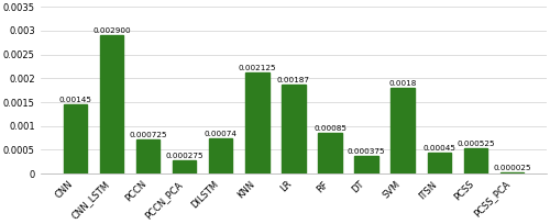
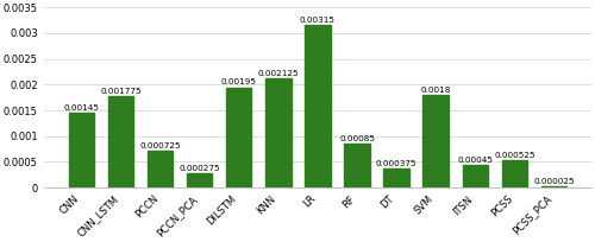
CNN_LSTM: 0.002900 -> 0.001775
DILSTM: 0.00074 -> 0.00195
LR: 0.00187 -> 0.00315
